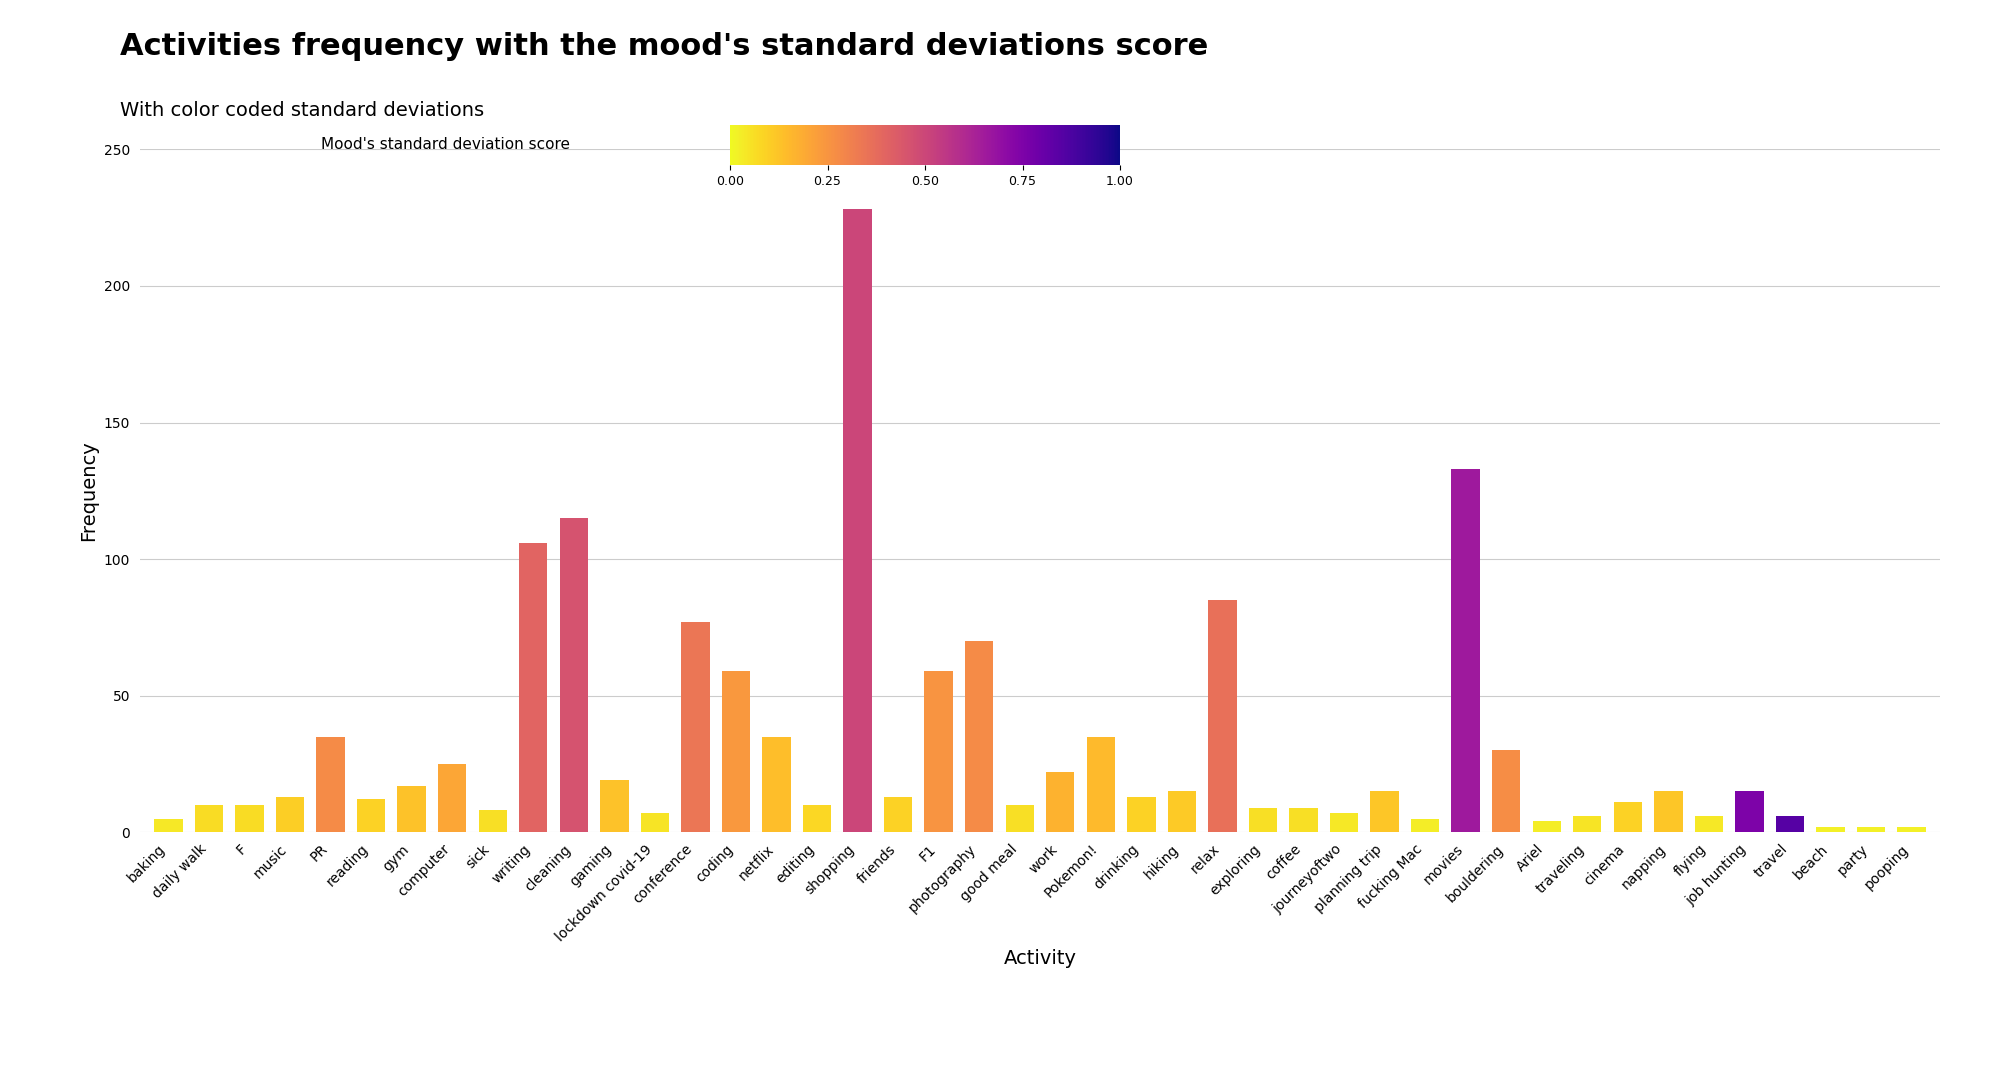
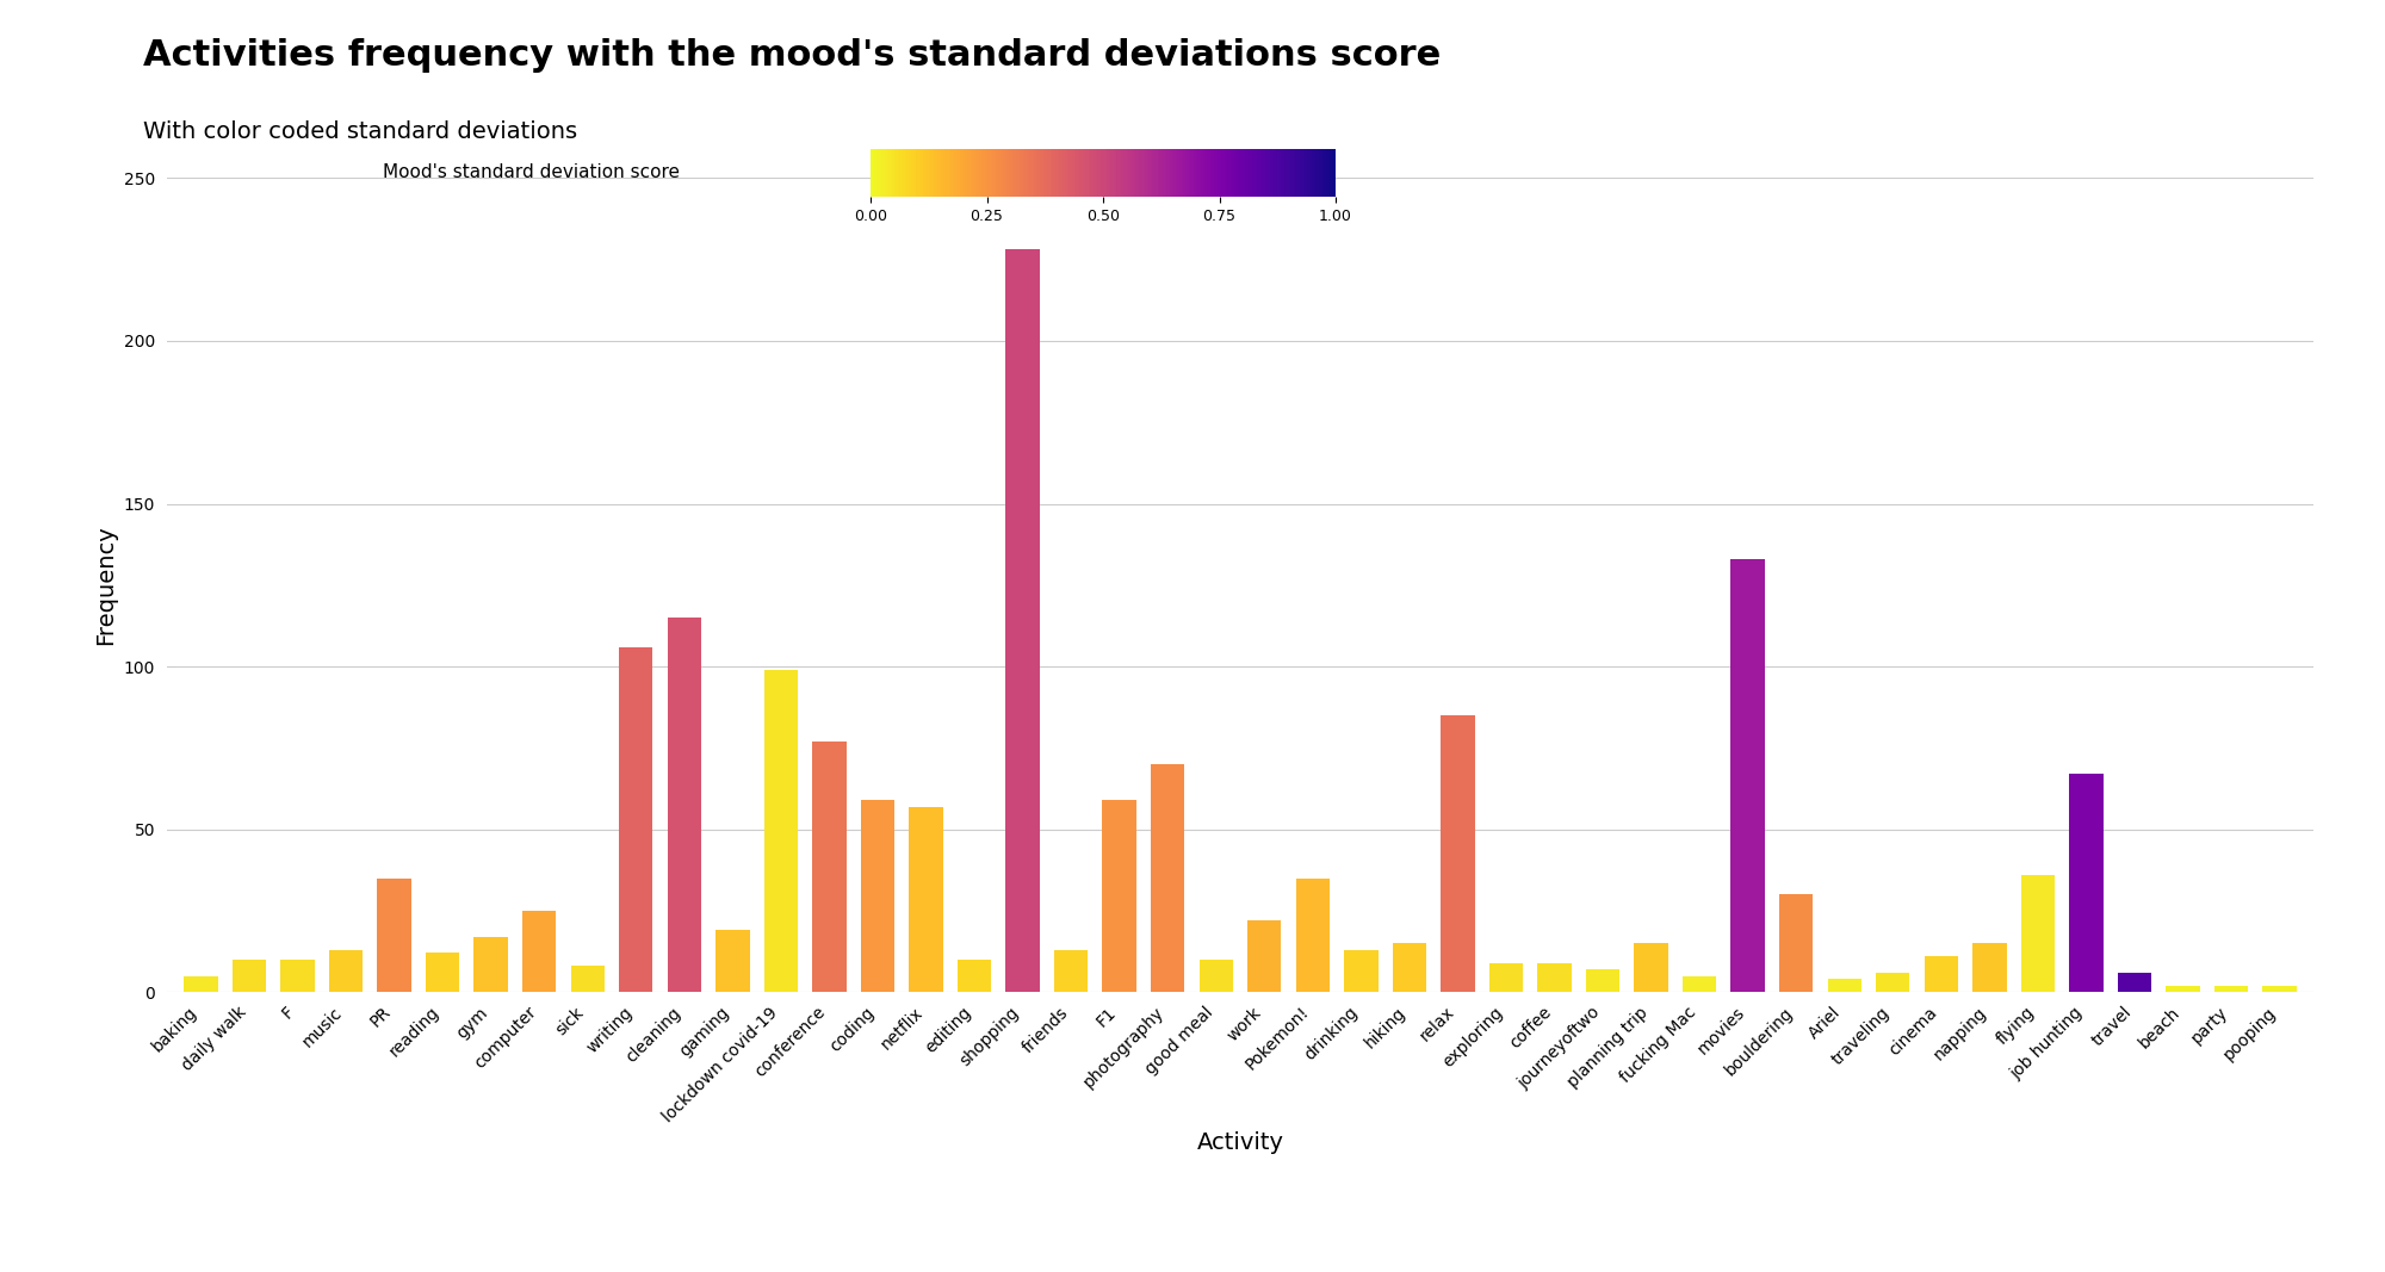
lockdown covid-19: 7 -> 99
netflix: 35 -> 57
flying: 6 -> 36
job hunting: 15 -> 67
